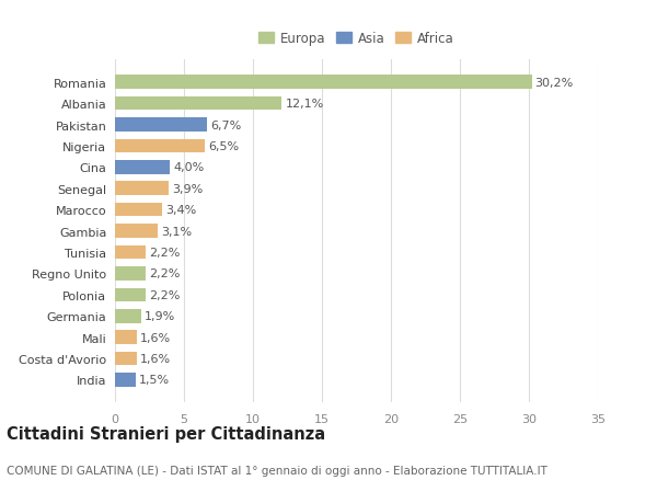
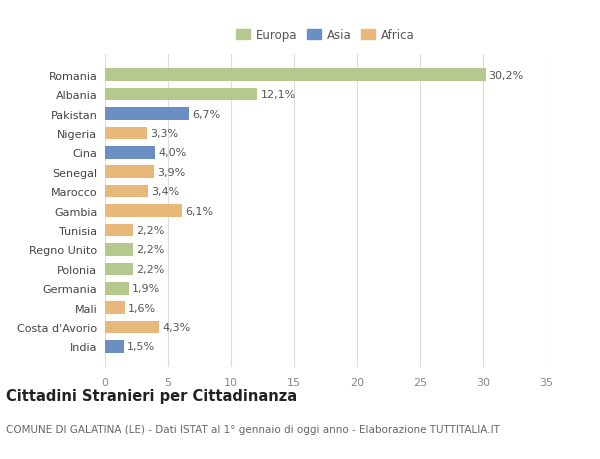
Nigeria: 6,5% -> 3,3%
Gambia: 3,1% -> 6,1%
Costa d'Avorio: 1,6% -> 4,3%
